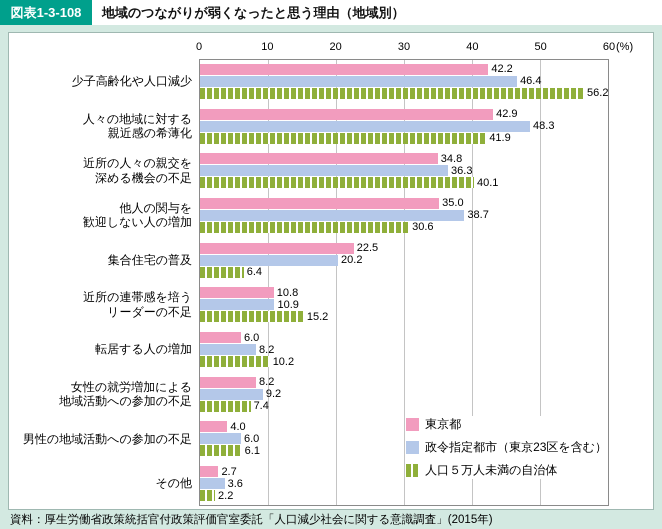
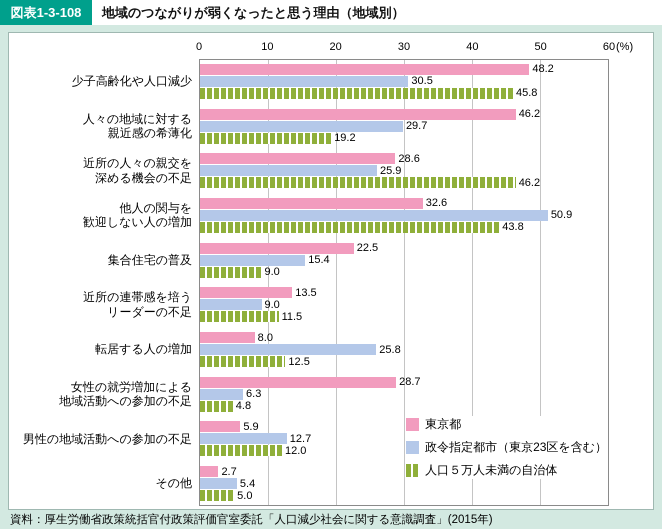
東京都/少子高齢化や人口減少: 42.2 -> 48.2
政令指定都市（東京23区を含む）/少子高齢化や人口減少: 46.4 -> 30.5
人口５万人未満の自治体/少子高齢化や人口減少: 56.2 -> 45.8
東京都/人々の地域に対する 親近感の希薄化: 42.9 -> 46.2
政令指定都市（東京23区を含む）/人々の地域に対する 親近感の希薄化: 48.3 -> 29.7
人口５万人未満の自治体/人々の地域に対する 親近感の希薄化: 41.9 -> 19.2
東京都/近所の人々の親交を 深める機会の不足: 34.8 -> 28.6
政令指定都市（東京23区を含む）/近所の人々の親交を 深める機会の不足: 36.3 -> 25.9
人口５万人未満の自治体/近所の人々の親交を 深める機会の不足: 40.1 -> 46.2
東京都/他人の関与を 歓迎しない人の増加: 35.0 -> 32.6
政令指定都市（東京23区を含む）/他人の関与を 歓迎しない人の増加: 38.7 -> 50.9
人口５万人未満の自治体/他人の関与を 歓迎しない人の増加: 30.6 -> 43.8
政令指定都市（東京23区を含む）/集合住宅の普及: 20.2 -> 15.4
人口５万人未満の自治体/集合住宅の普及: 6.4 -> 9.0
東京都/近所の連帯感を培う リーダーの不足: 10.8 -> 13.5
政令指定都市（東京23区を含む）/近所の連帯感を培う リーダーの不足: 10.9 -> 9.0
人口５万人未満の自治体/近所の連帯感を培う リーダーの不足: 15.2 -> 11.5
東京都/転居する人の増加: 6.0 -> 8.0
政令指定都市（東京23区を含む）/転居する人の増加: 8.2 -> 25.8
人口５万人未満の自治体/転居する人の増加: 10.2 -> 12.5
東京都/女性の就労増加による 地域活動への参加の不足: 8.2 -> 28.7
政令指定都市（東京23区を含む）/女性の就労増加による 地域活動への参加の不足: 9.2 -> 6.3
人口５万人未満の自治体/女性の就労増加による 地域活動への参加の不足: 7.4 -> 4.8
東京都/男性の地域活動への参加の不足: 4.0 -> 5.9
政令指定都市（東京23区を含む）/男性の地域活動への参加の不足: 6.0 -> 12.7
人口５万人未満の自治体/男性の地域活動への参加の不足: 6.1 -> 12.0
政令指定都市（東京23区を含む）/その他: 3.6 -> 5.4
人口５万人未満の自治体/その他: 2.2 -> 5.0
